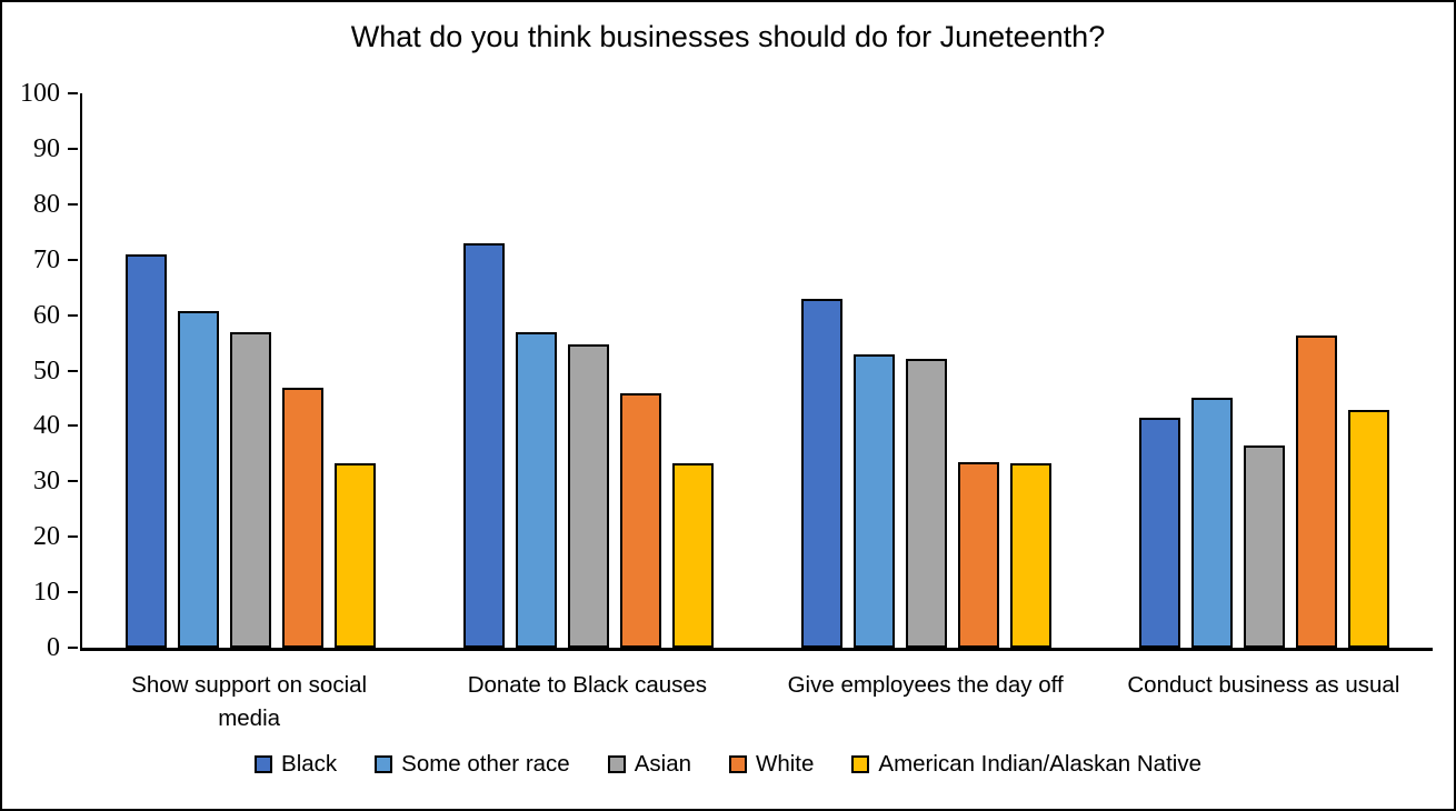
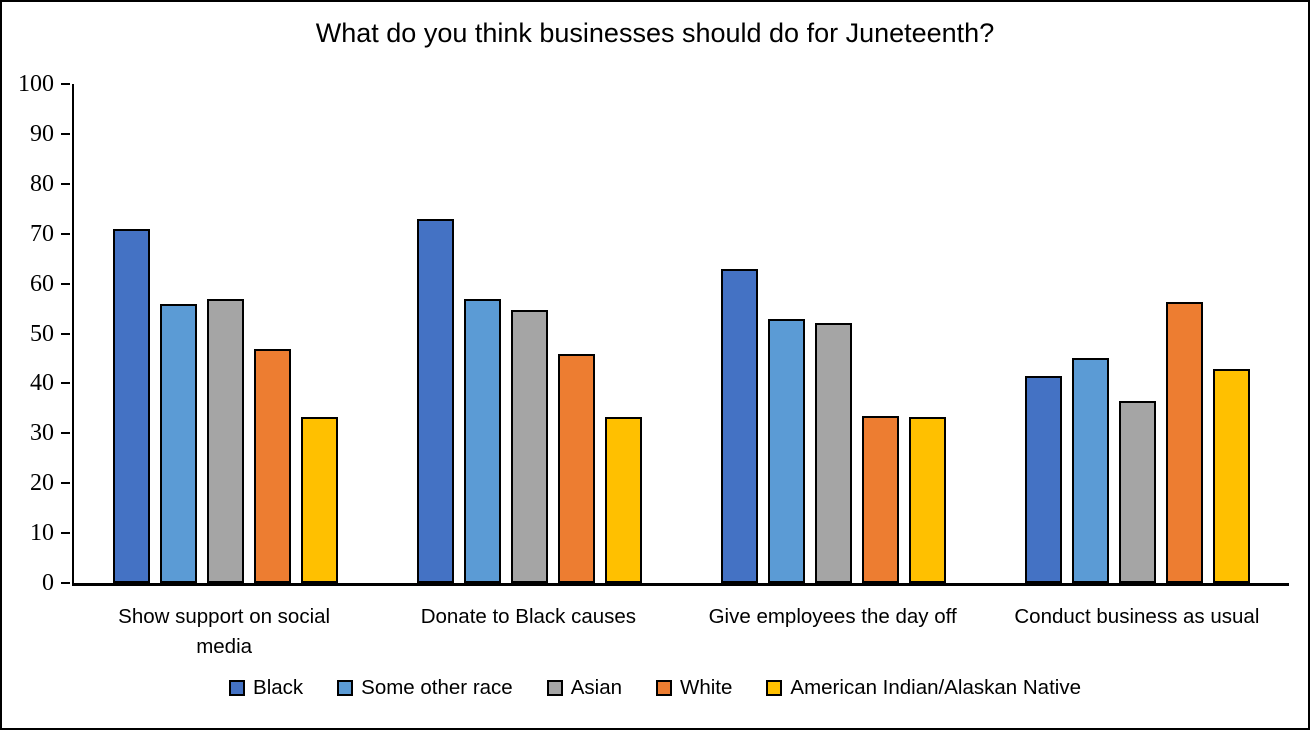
Some other race/Show support on social media: 61 -> 56
